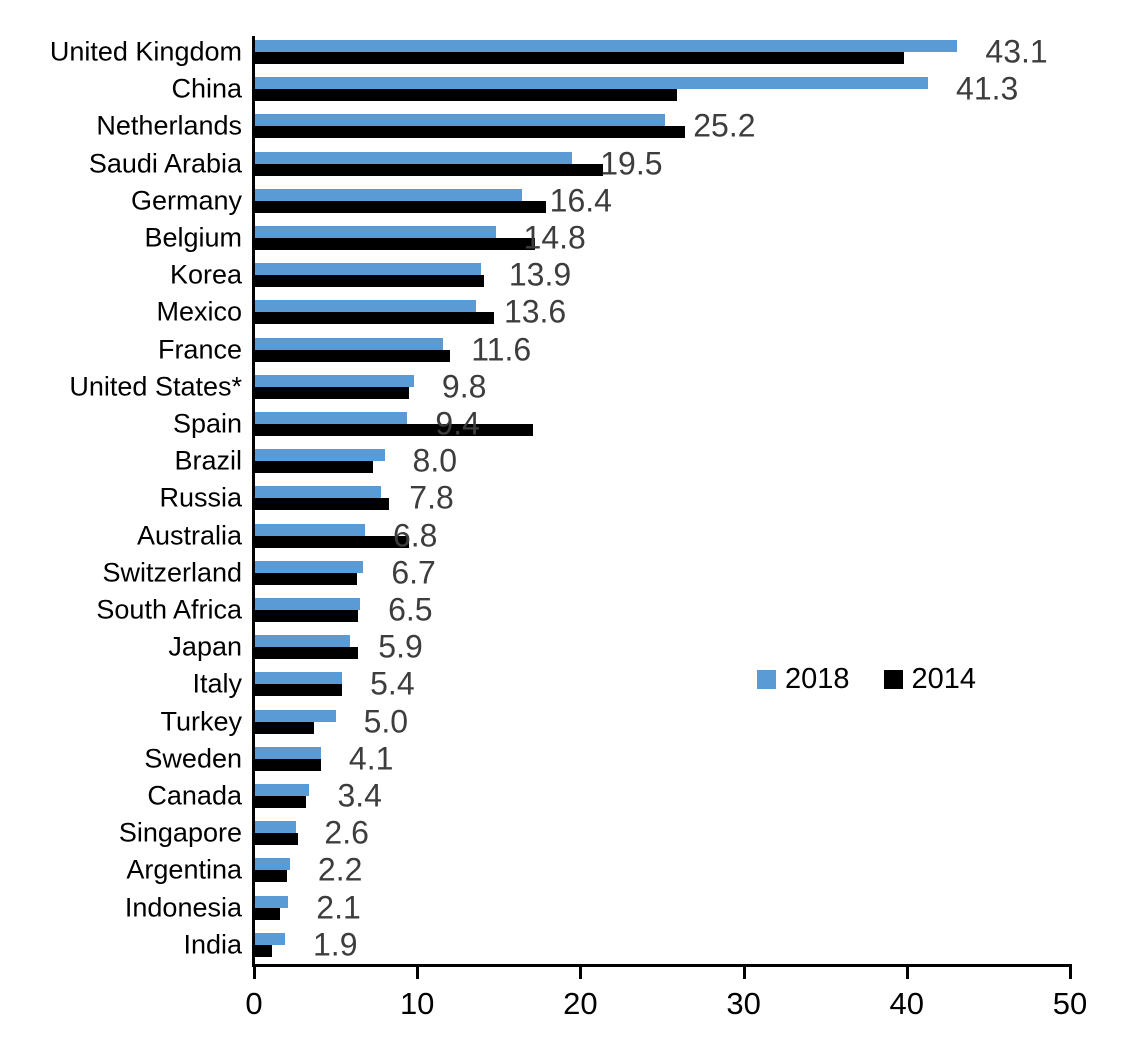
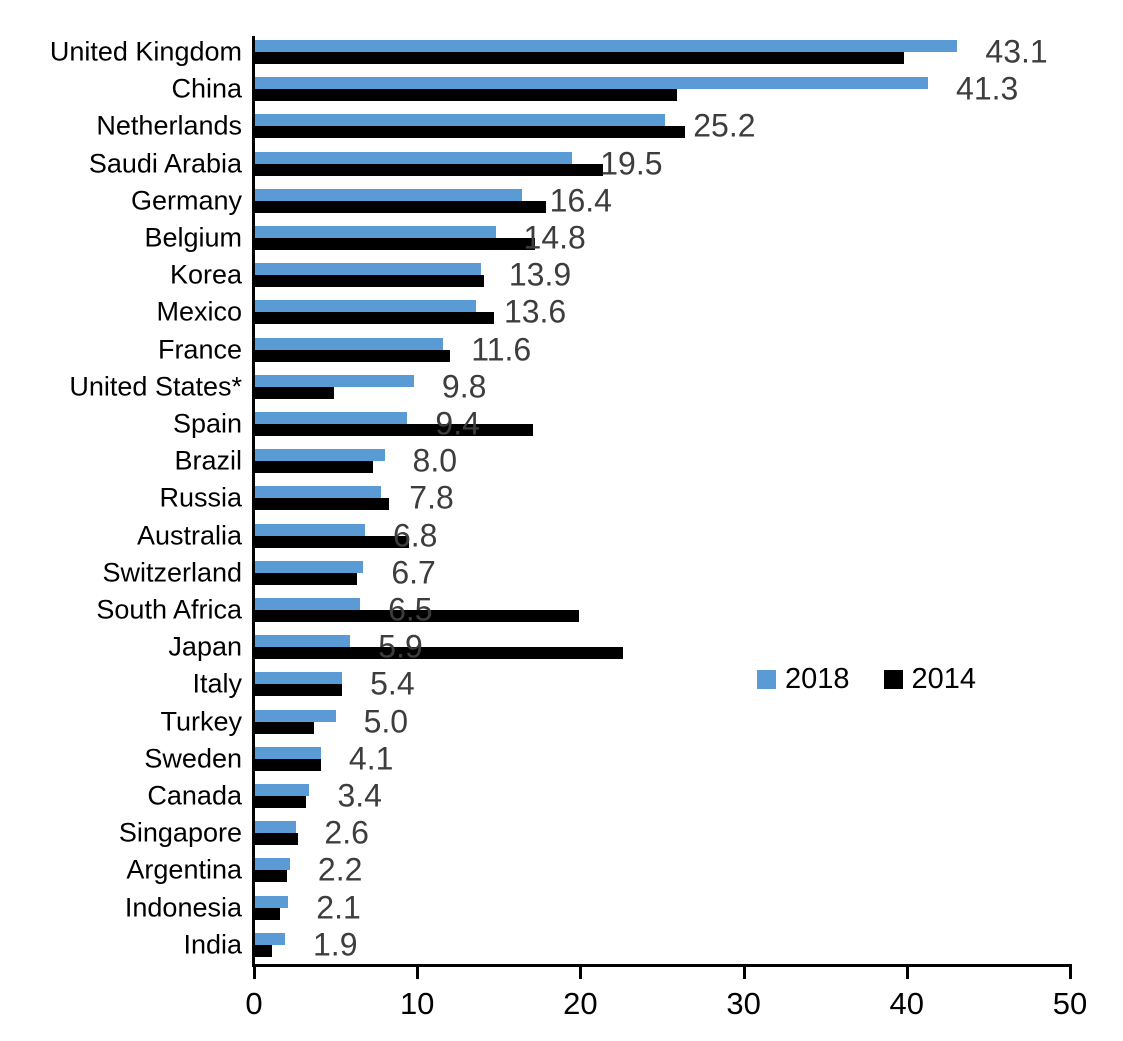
2014/United States*: 9.5 -> 4.9
2014/South Africa: 6.4 -> 19.9
2014/Japan: 6.4 -> 22.6
